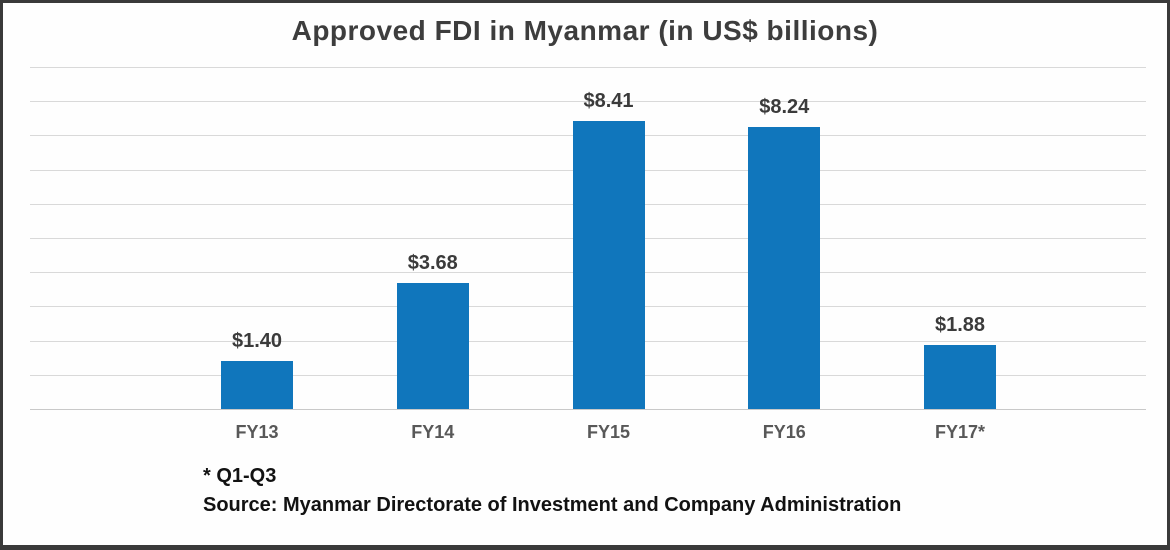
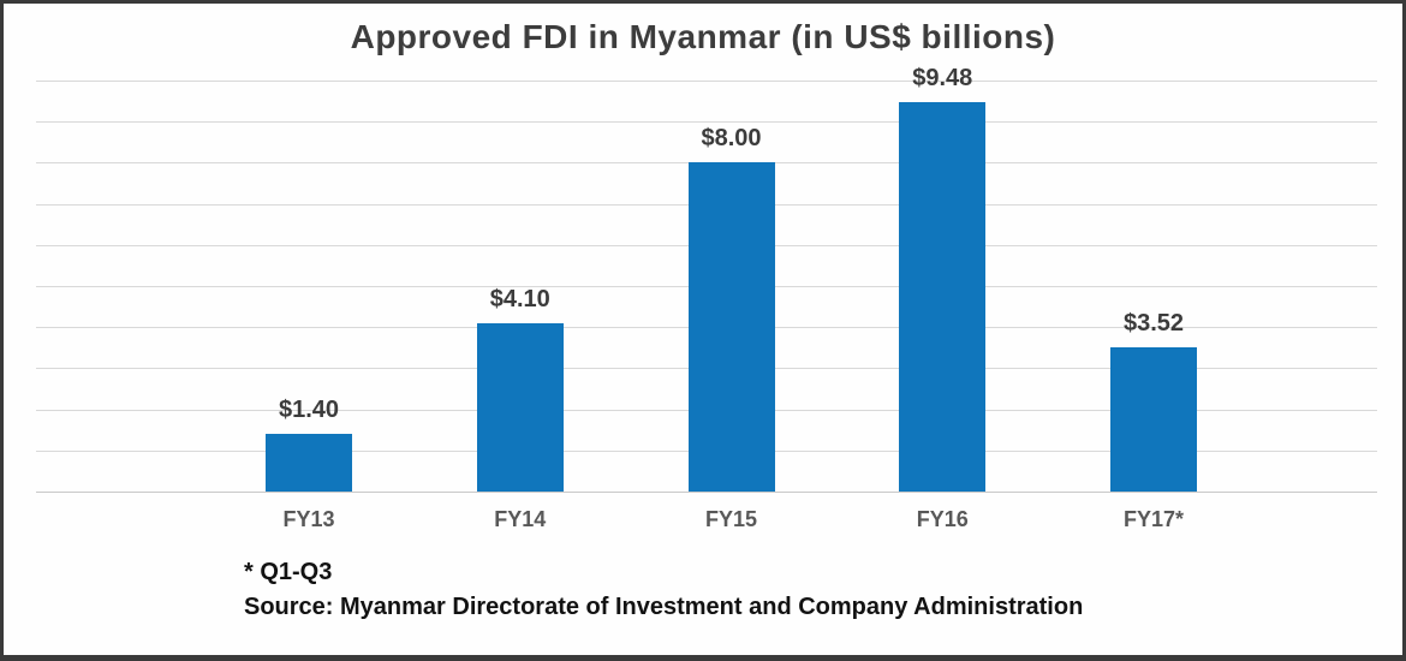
FY14: $3.68 -> $4.10
FY15: $8.41 -> $8.00
FY16: $8.24 -> $9.48
FY17*: $1.88 -> $3.52
